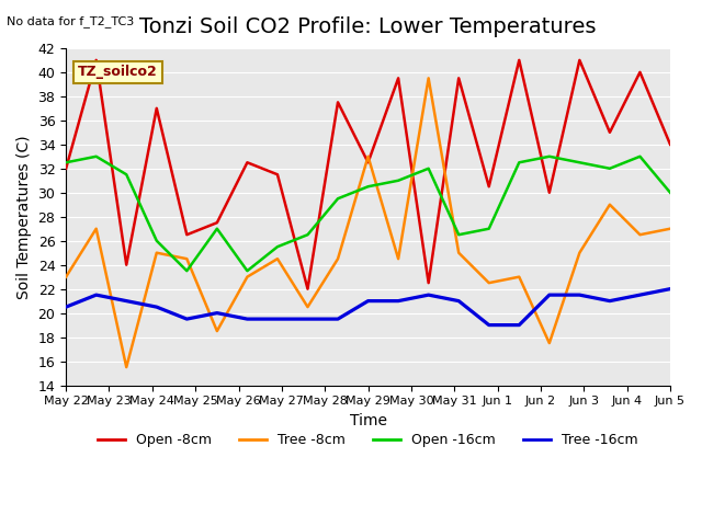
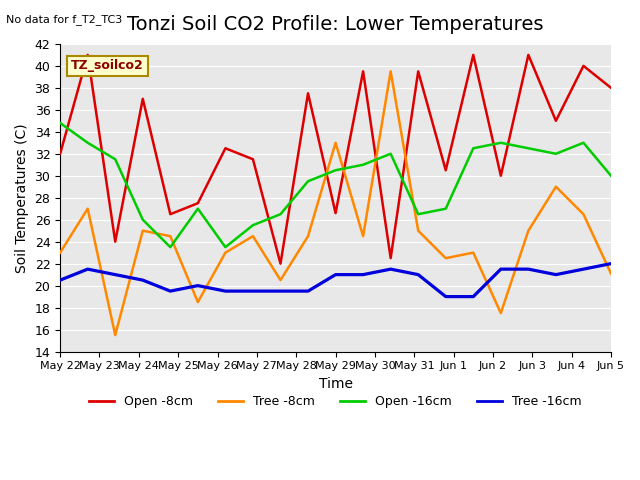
Open -16cm/May 22: 32.5 -> 34.8
Open -8cm/May 29: 32.5 -> 26.6
Open -8cm/Jun 5: 34.0 -> 38.0
Tree -8cm/Jun 5: 27.0 -> 21.1
